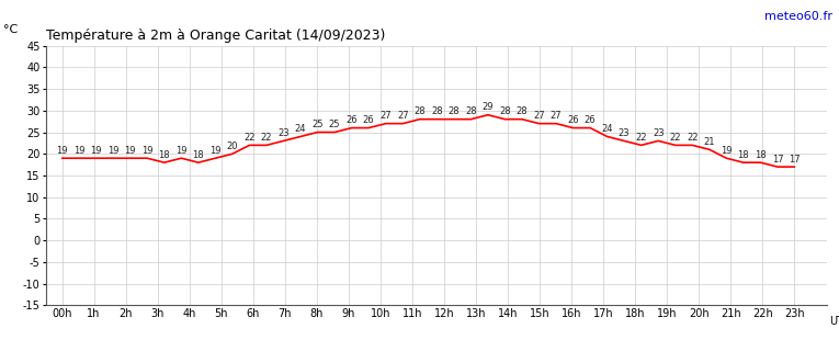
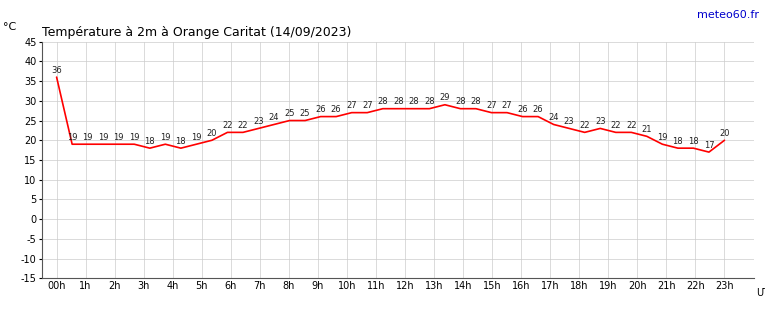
00h: 19 -> 36
23h: 17 -> 20
